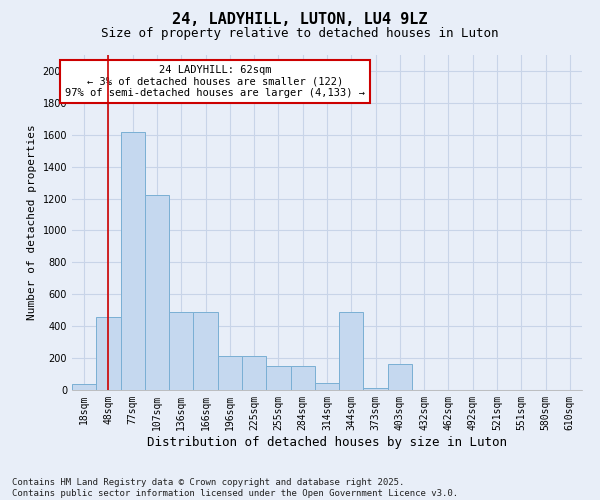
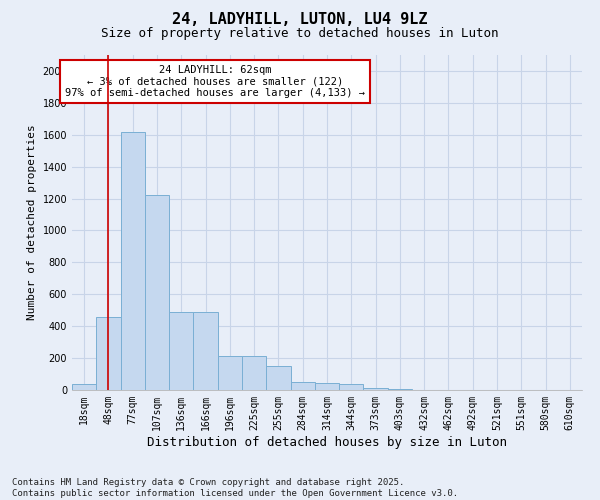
284sqm: 150 -> 50
344sqm: 490 -> 40
403sqm: 160 -> 0
